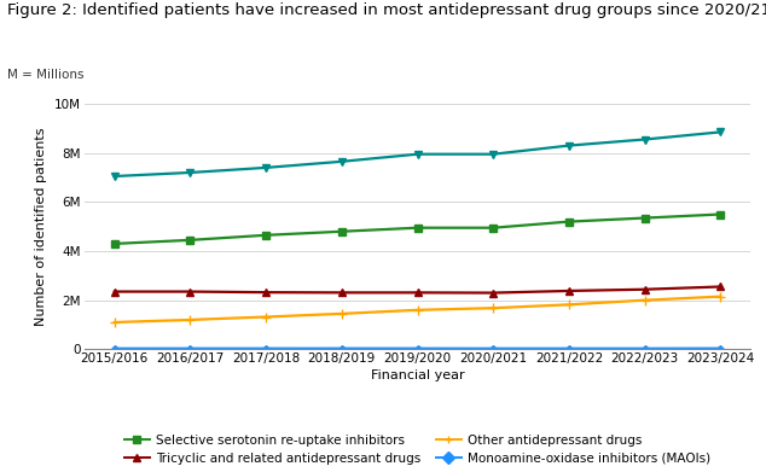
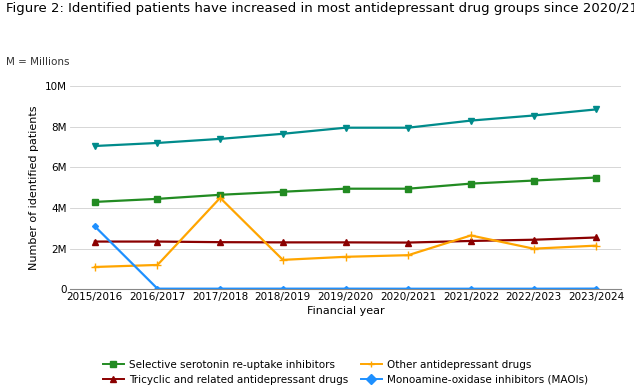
Monoamine-oxidase inhibitors (MAOIs)/2015/2016: 0.03M -> 3.10M
Other antidepressant drugs/2017/2018: 1.32M -> 4.50M
Other antidepressant drugs/2021/2022: 1.82M -> 2.65M
